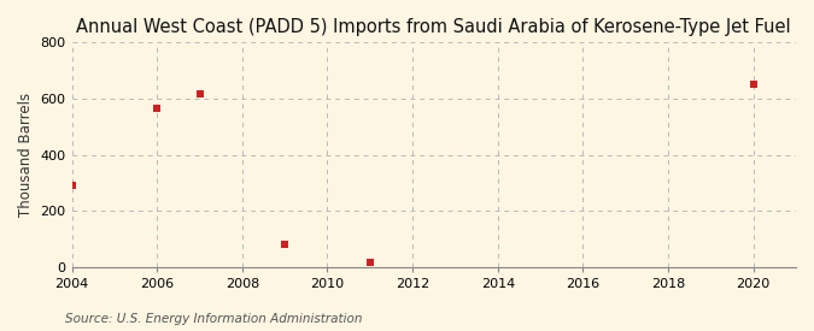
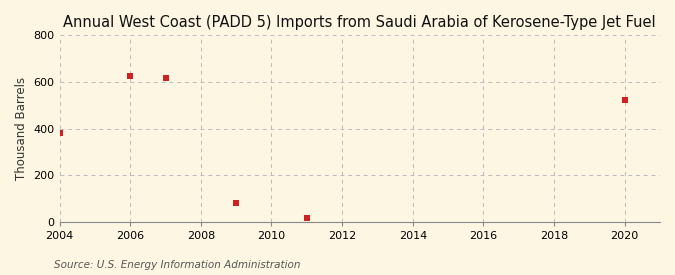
2004: 290 -> 380
2006: 565 -> 625
2020: 650 -> 521
